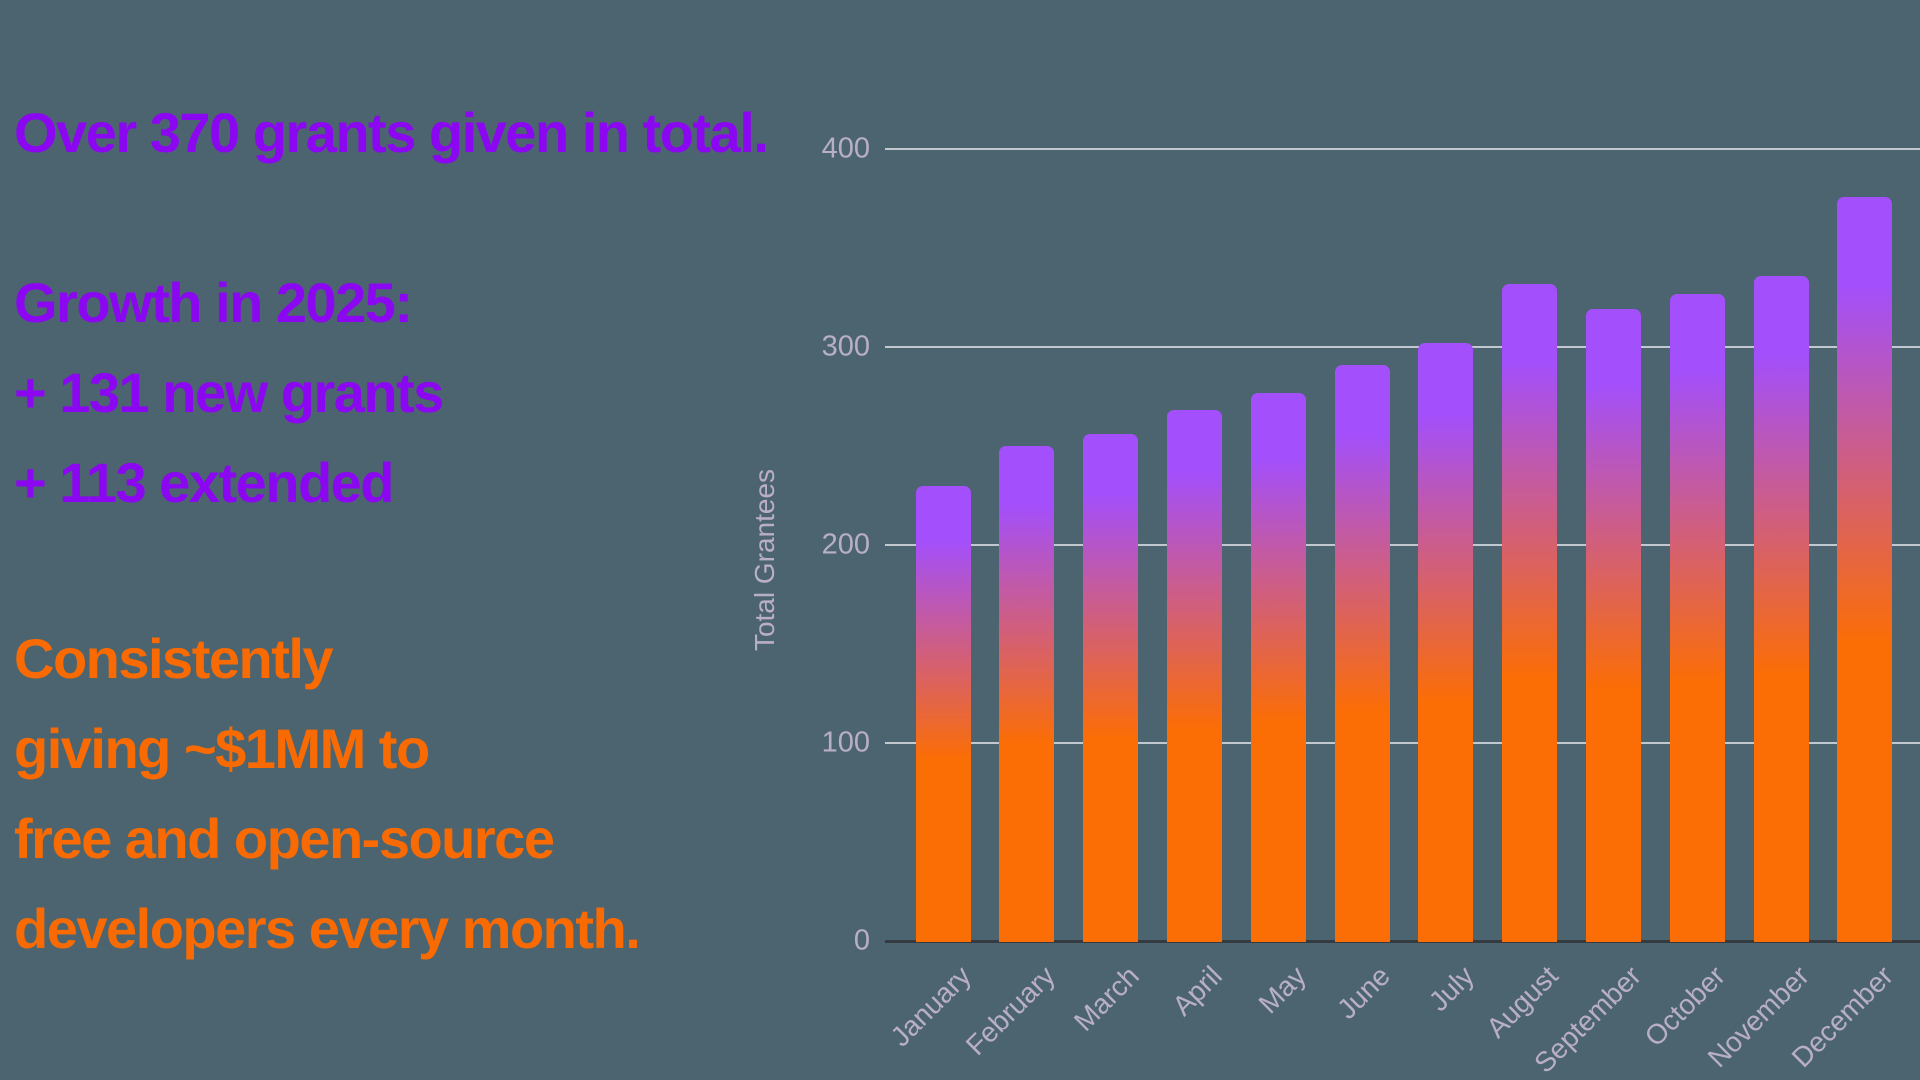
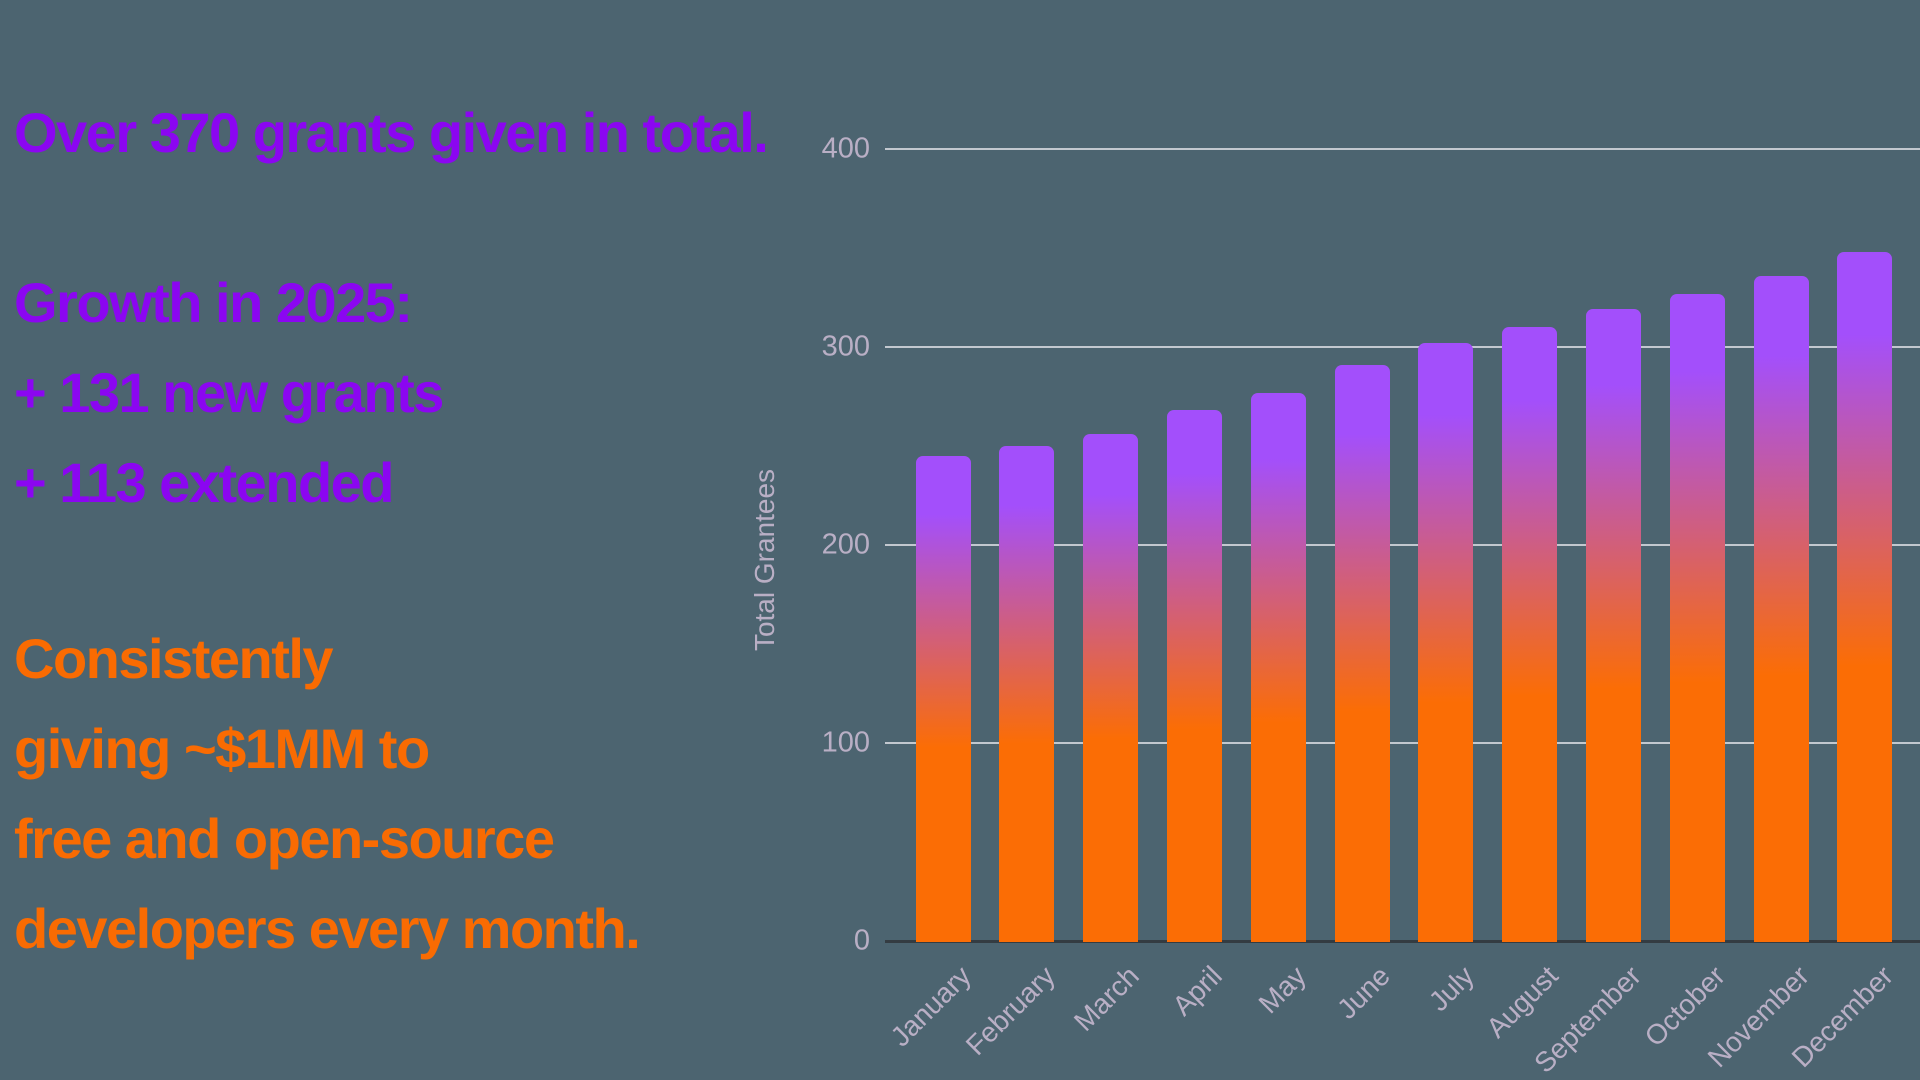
January: 230 -> 245
August: 332 -> 310
December: 376 -> 348
